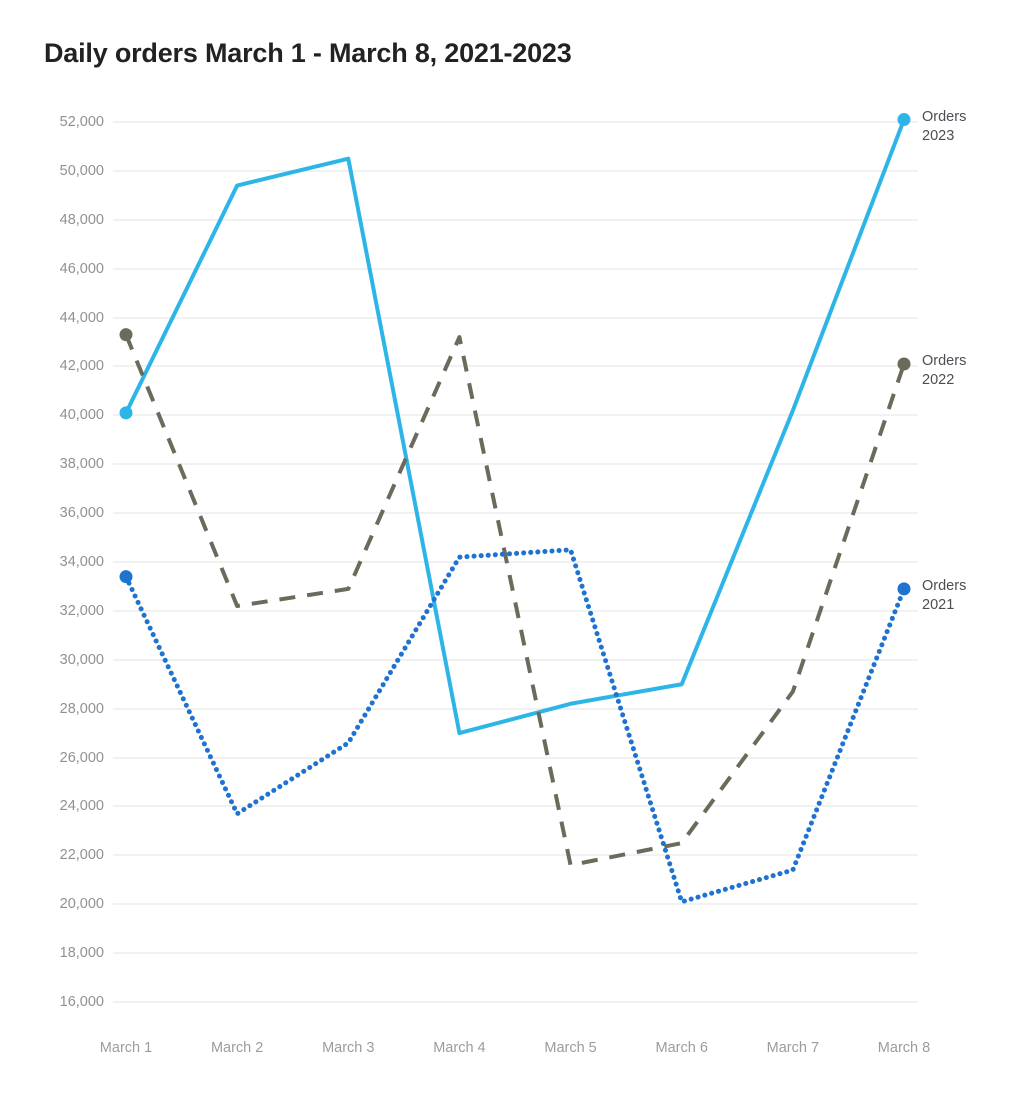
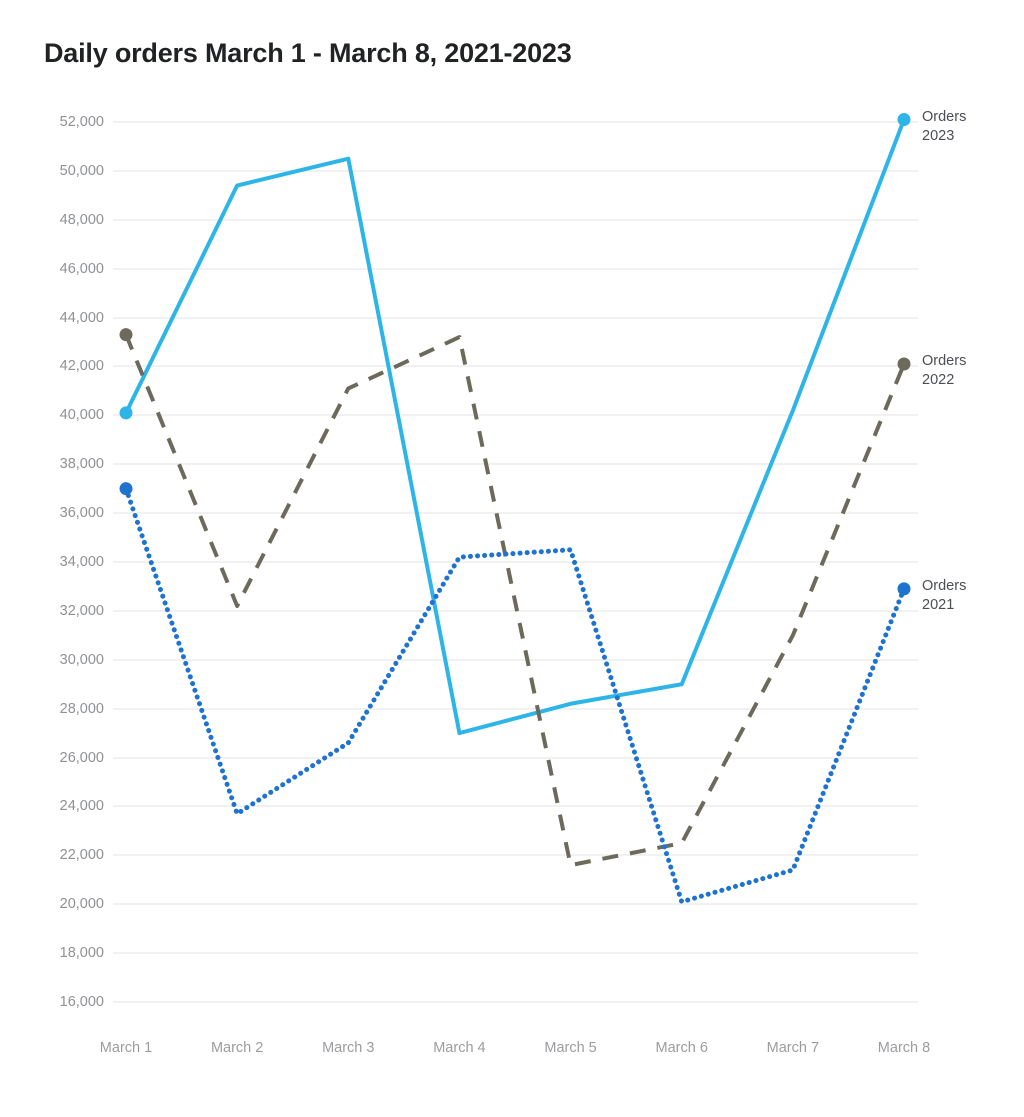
Orders 2021/March 1: 33400 -> 37000
Orders 2022/March 3: 32900 -> 41100
Orders 2022/March 7: 28700 -> 31000
